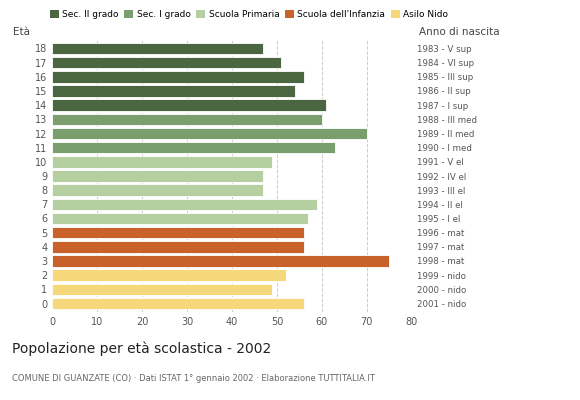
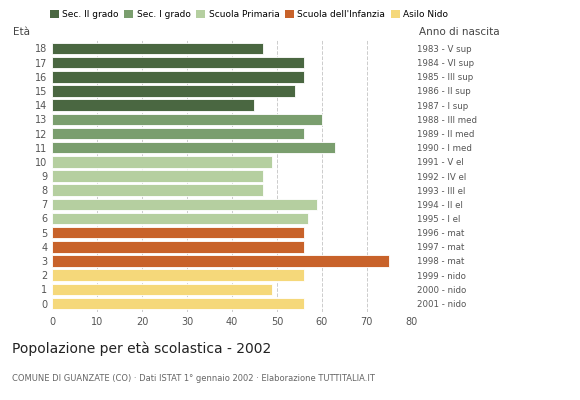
17: 51 -> 56
14: 61 -> 45
12: 70 -> 56
2: 52 -> 56
